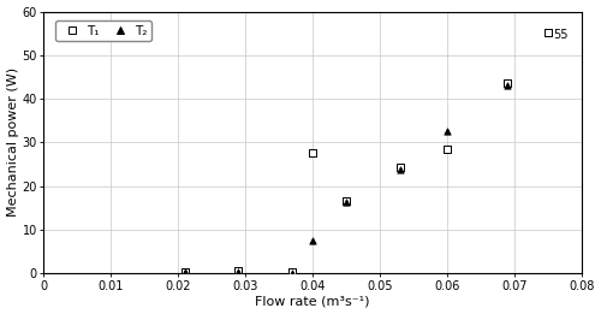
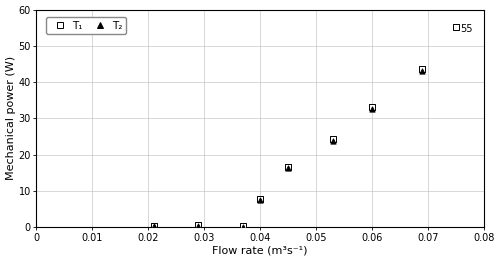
T₁/0.04: 27.5 -> 7.8
T₁/0.06: 28.5 -> 33.0
